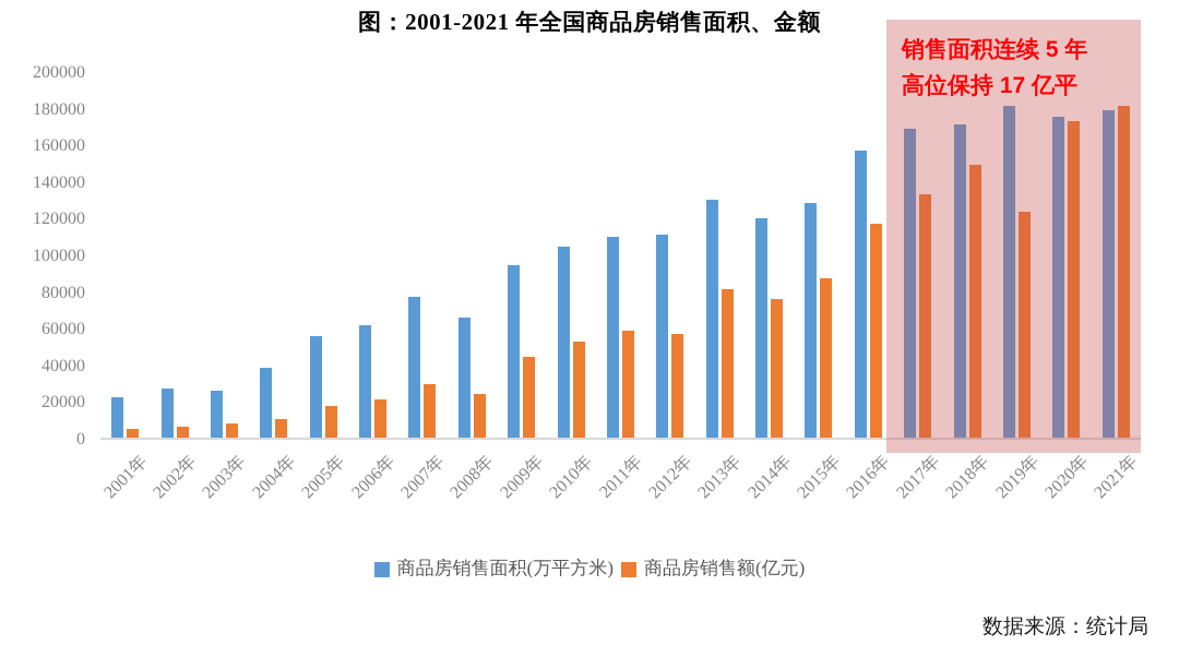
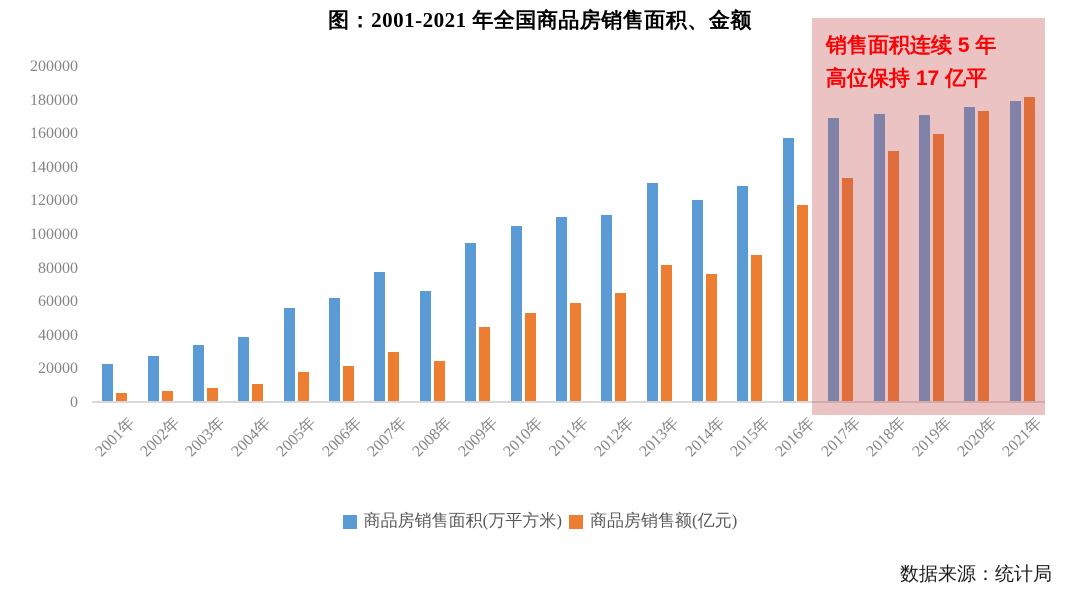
商品房销售面积(万平方米)/2003年: 26000 -> 34000
商品房销售额(亿元)/2012年: 57000 -> 64000
商品房销售面积(万平方米)/2019年: 182000 -> 172000
商品房销售额(亿元)/2019年: 124000 -> 160000
